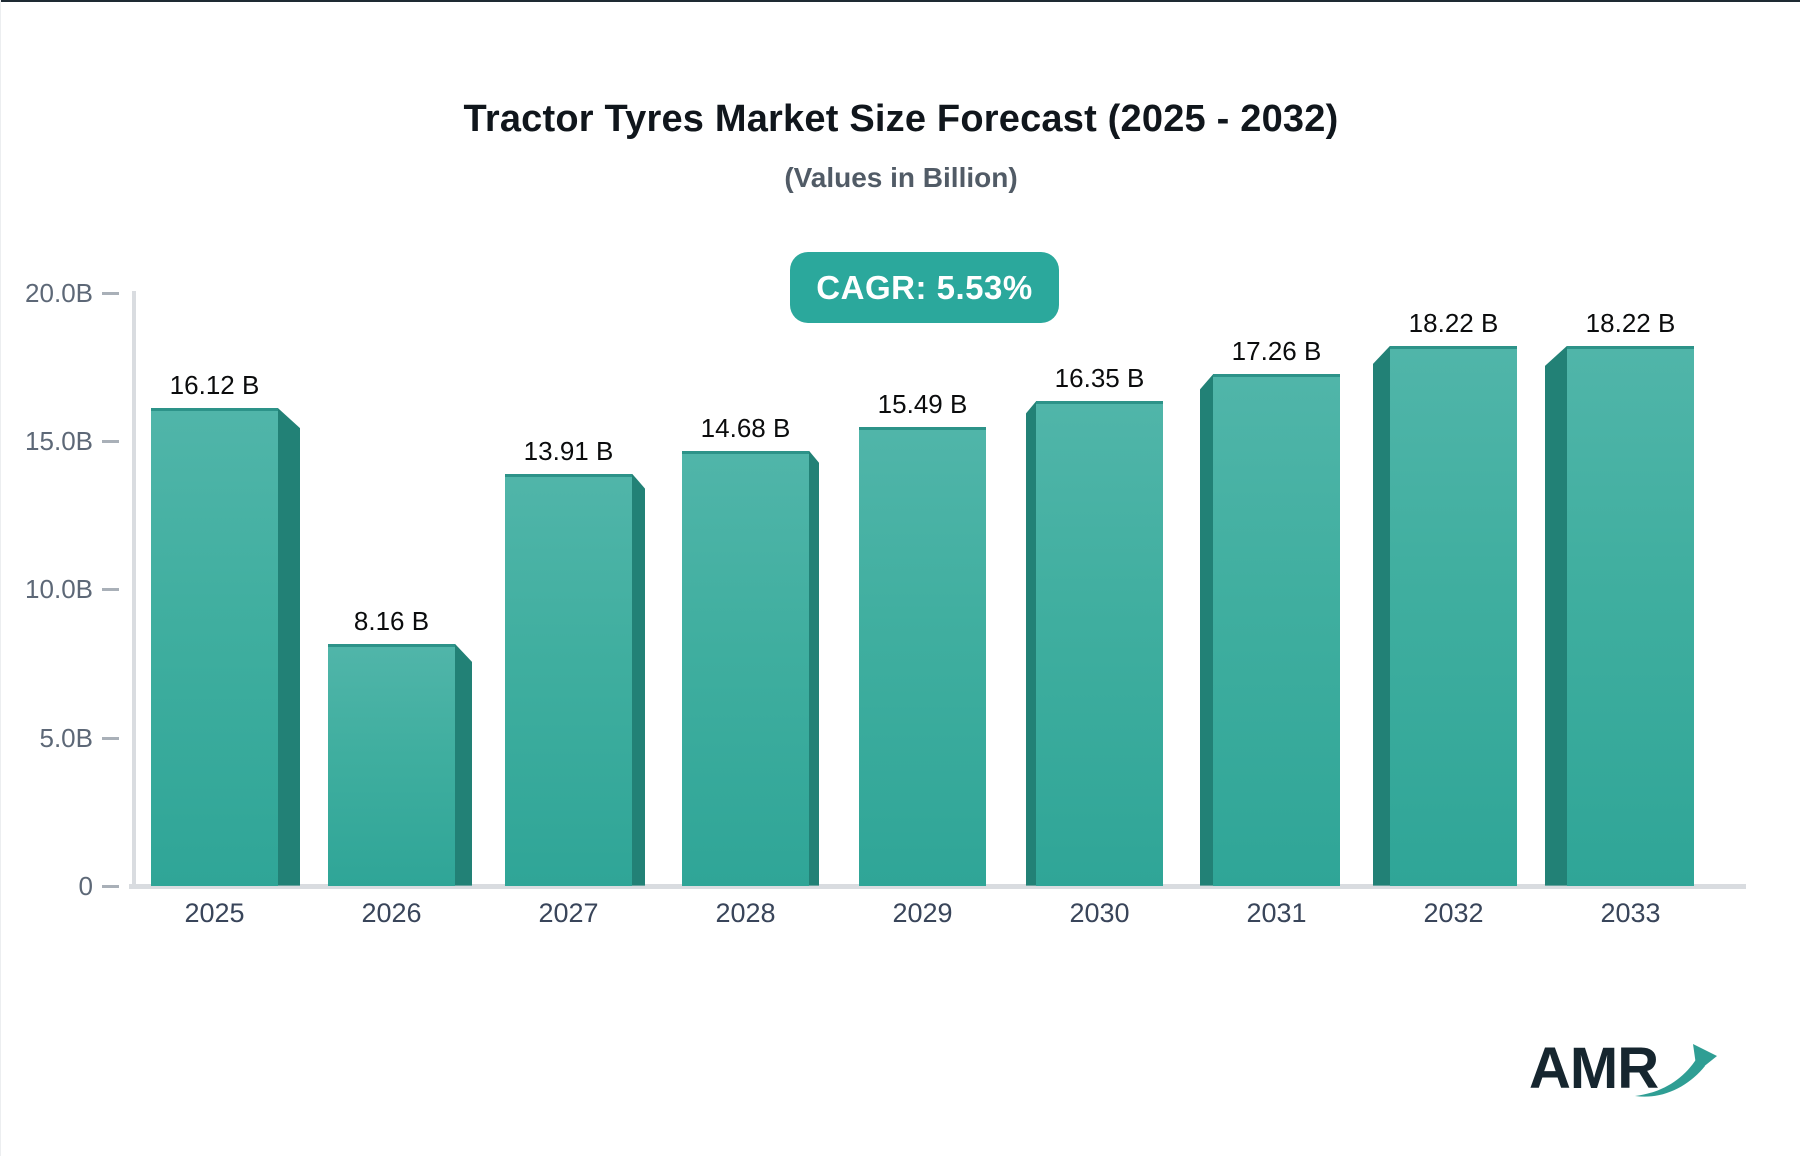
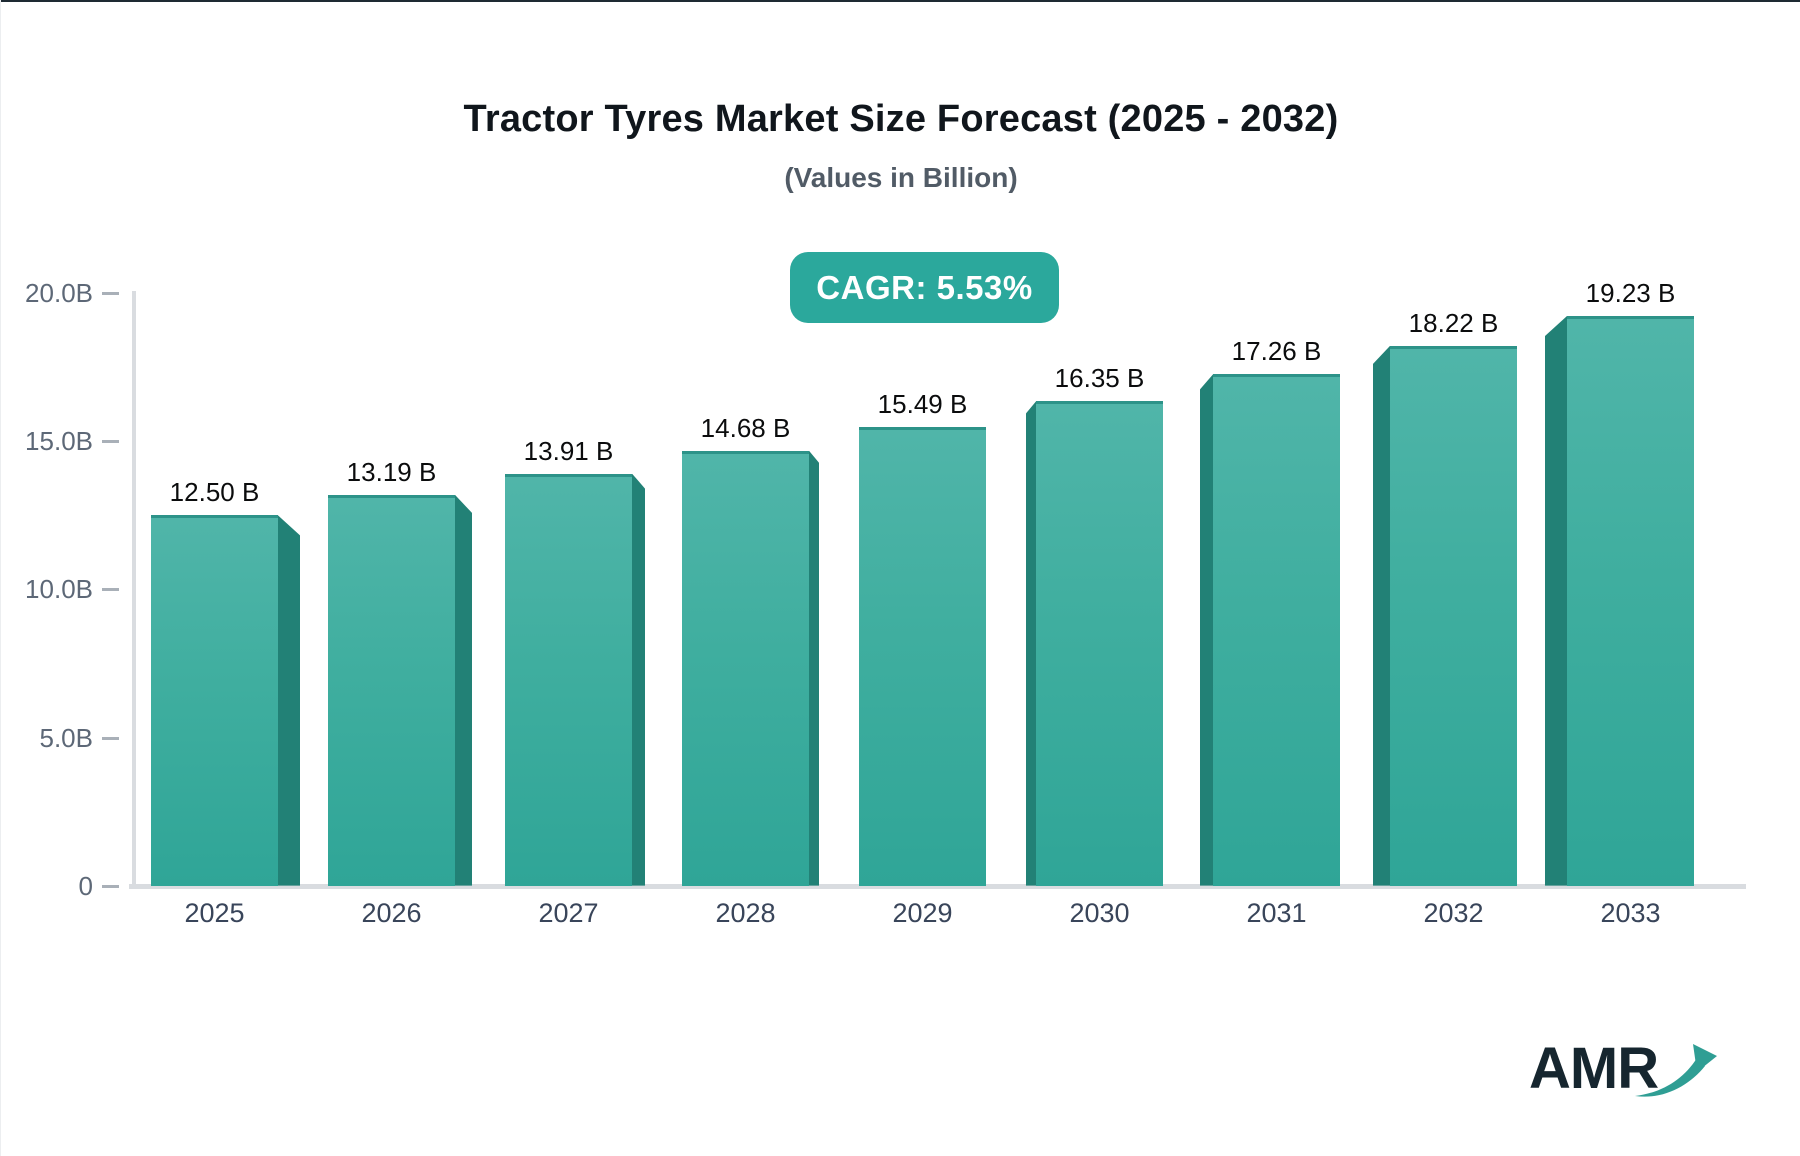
2025: 16.12 -> 12.50
2026: 8.16 -> 13.19
2033: 18.22 -> 19.23
